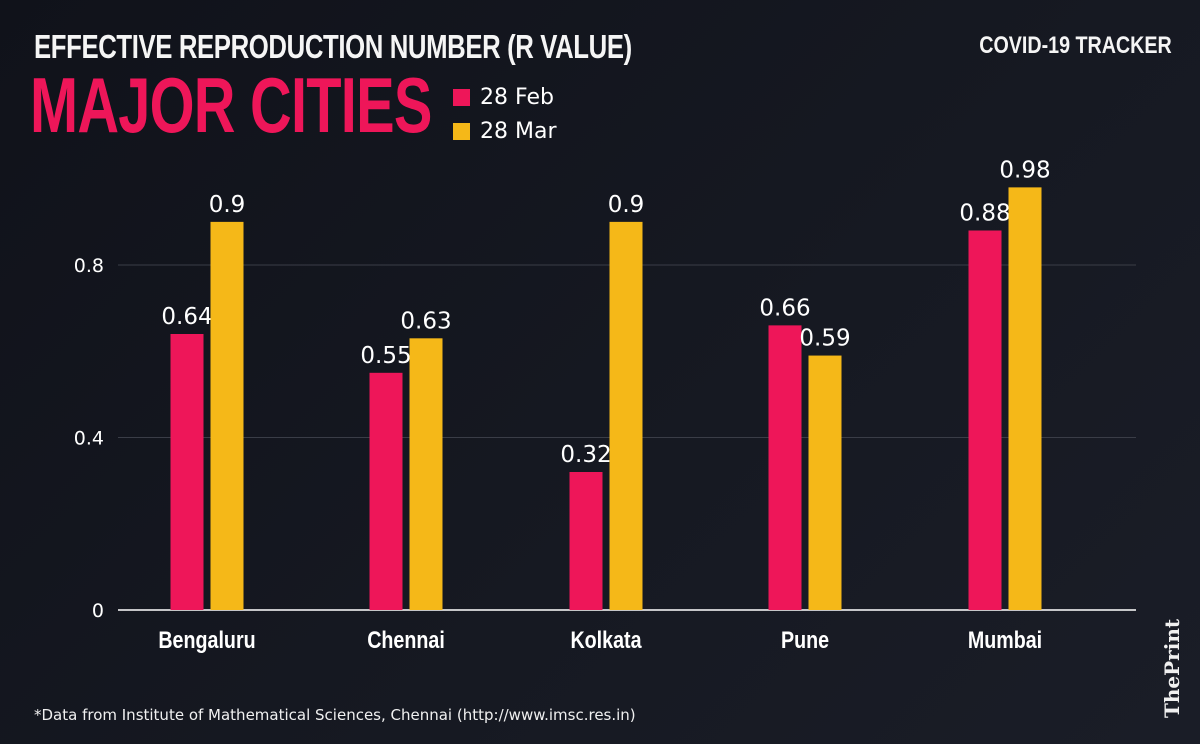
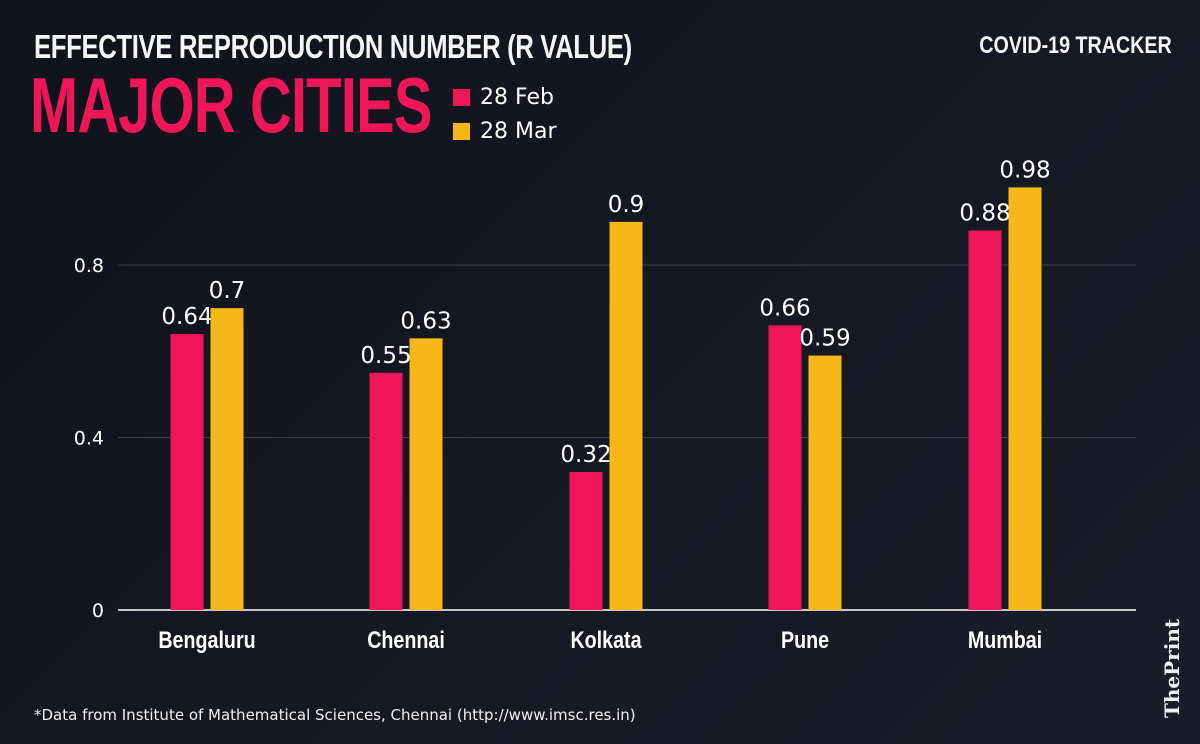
28 Mar/Bengaluru: 0.9 -> 0.7
